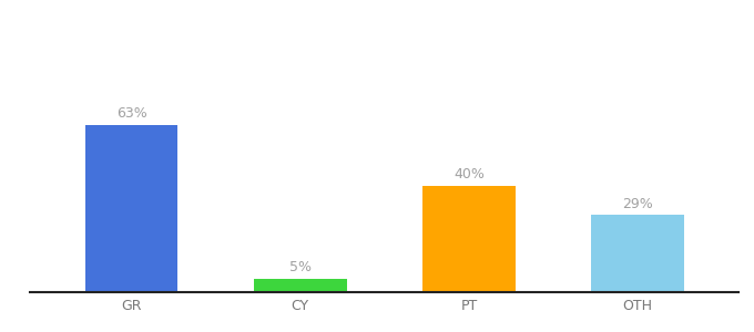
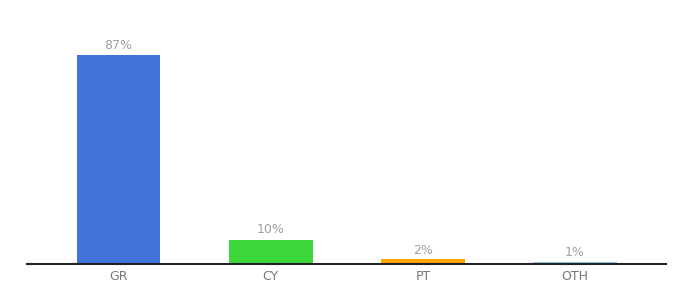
GR: 63% -> 87%
CY: 5% -> 10%
PT: 40% -> 2%
OTH: 29% -> 1%
